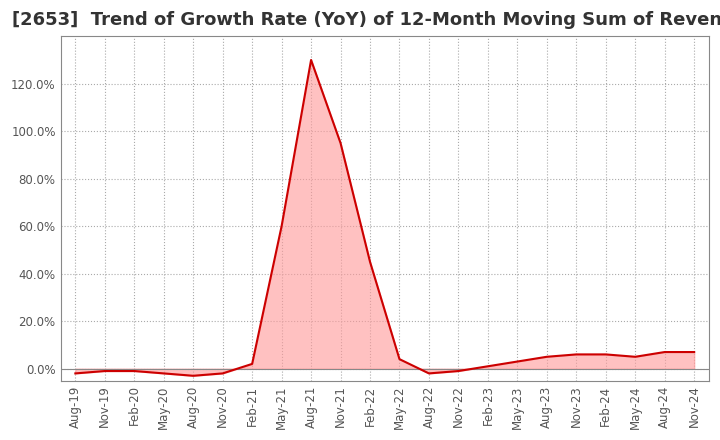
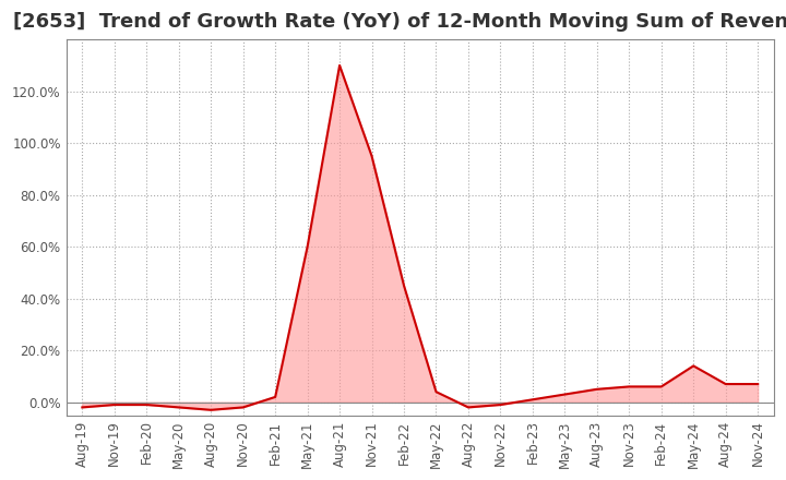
May-24: 5% -> 14%
